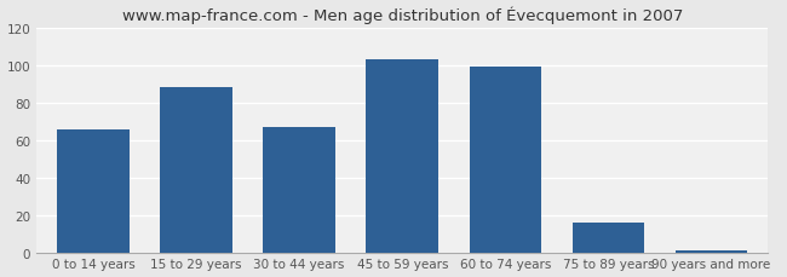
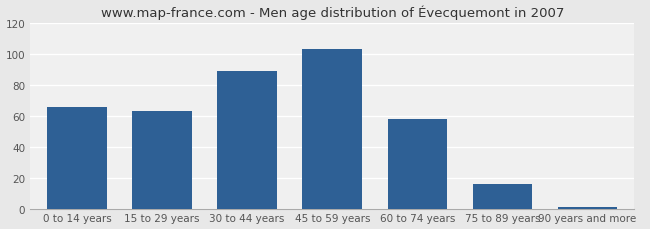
15 to 29 years: 88 -> 63
30 to 44 years: 67 -> 89
60 to 74 years: 99 -> 58
